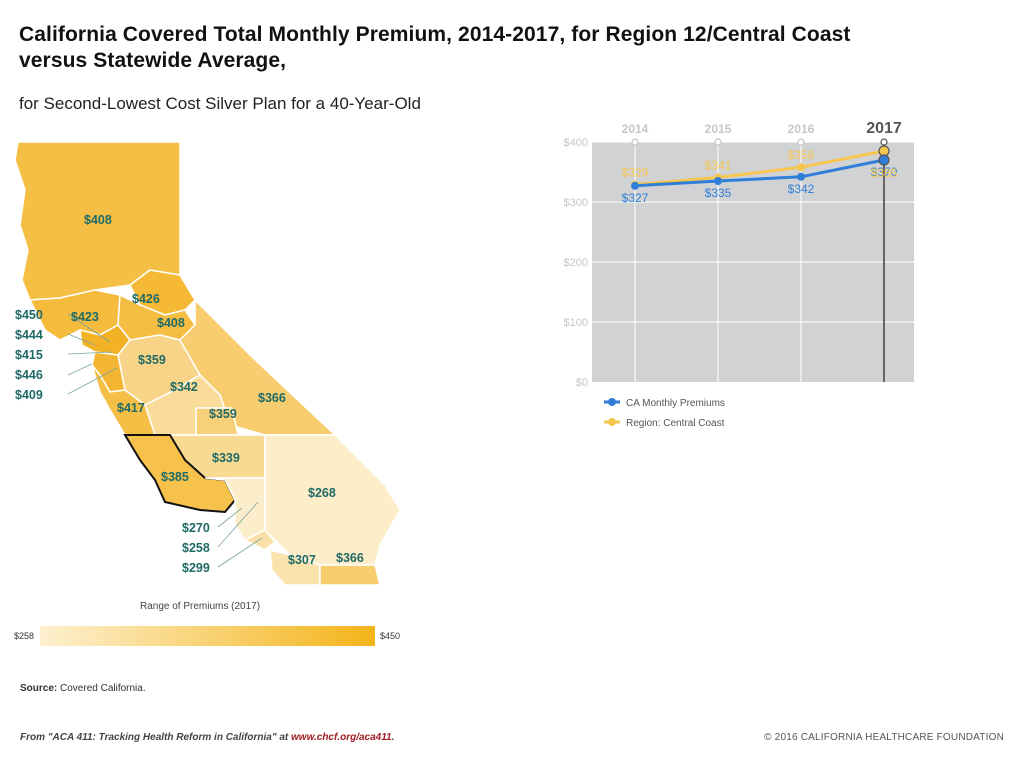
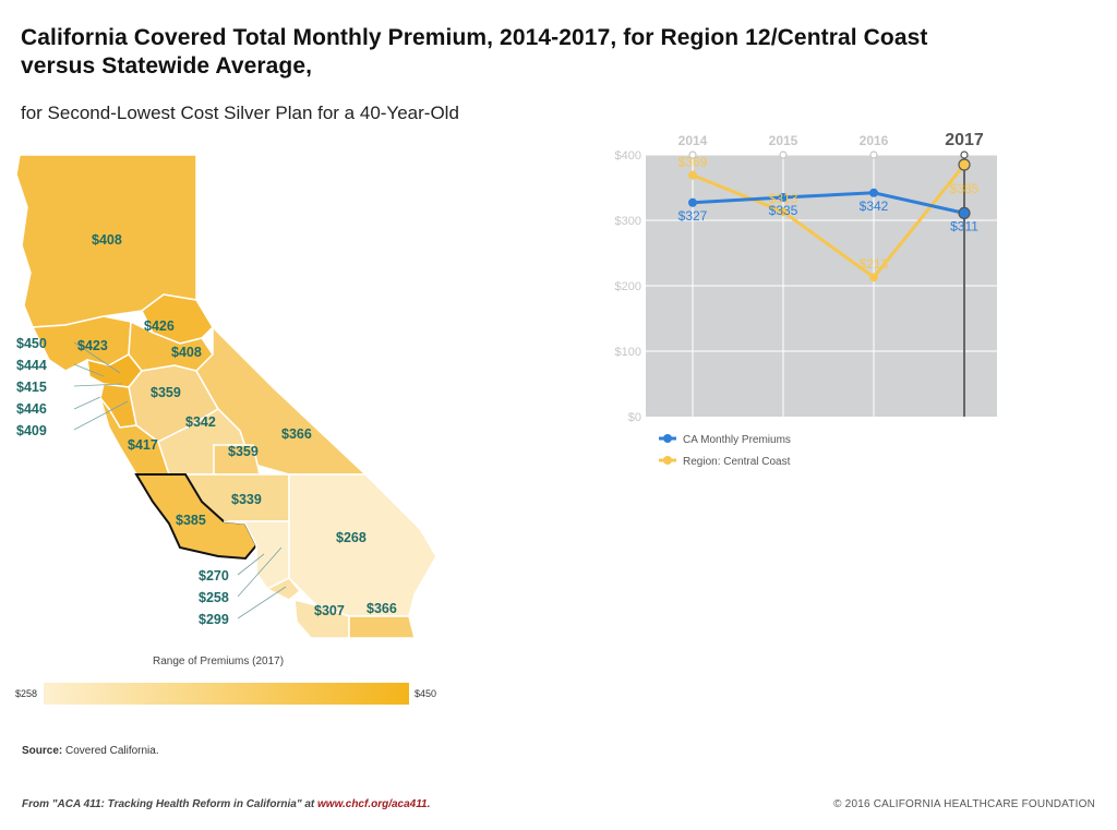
Region: Central Coast/2014: $329 -> $369
Region: Central Coast/2015: $341 -> $313
Region: Central Coast/2016: $358 -> $213
CA Monthly Premiums/2017: $370 -> $311
